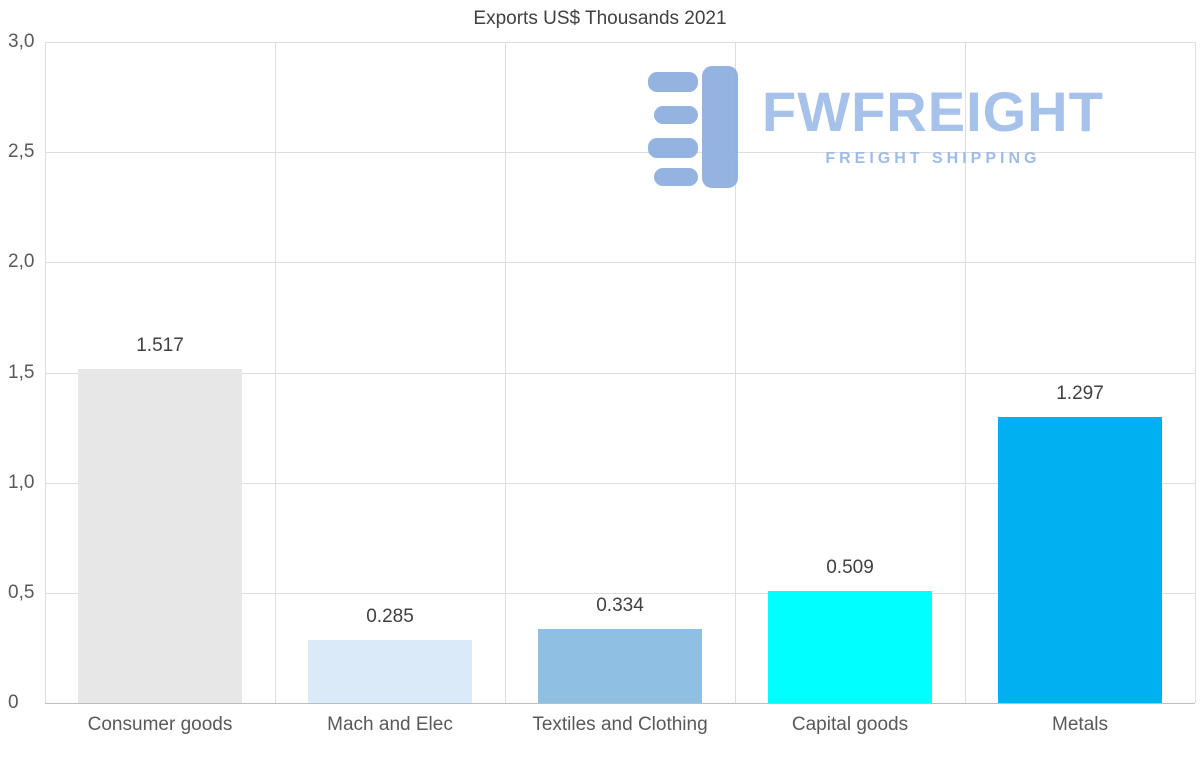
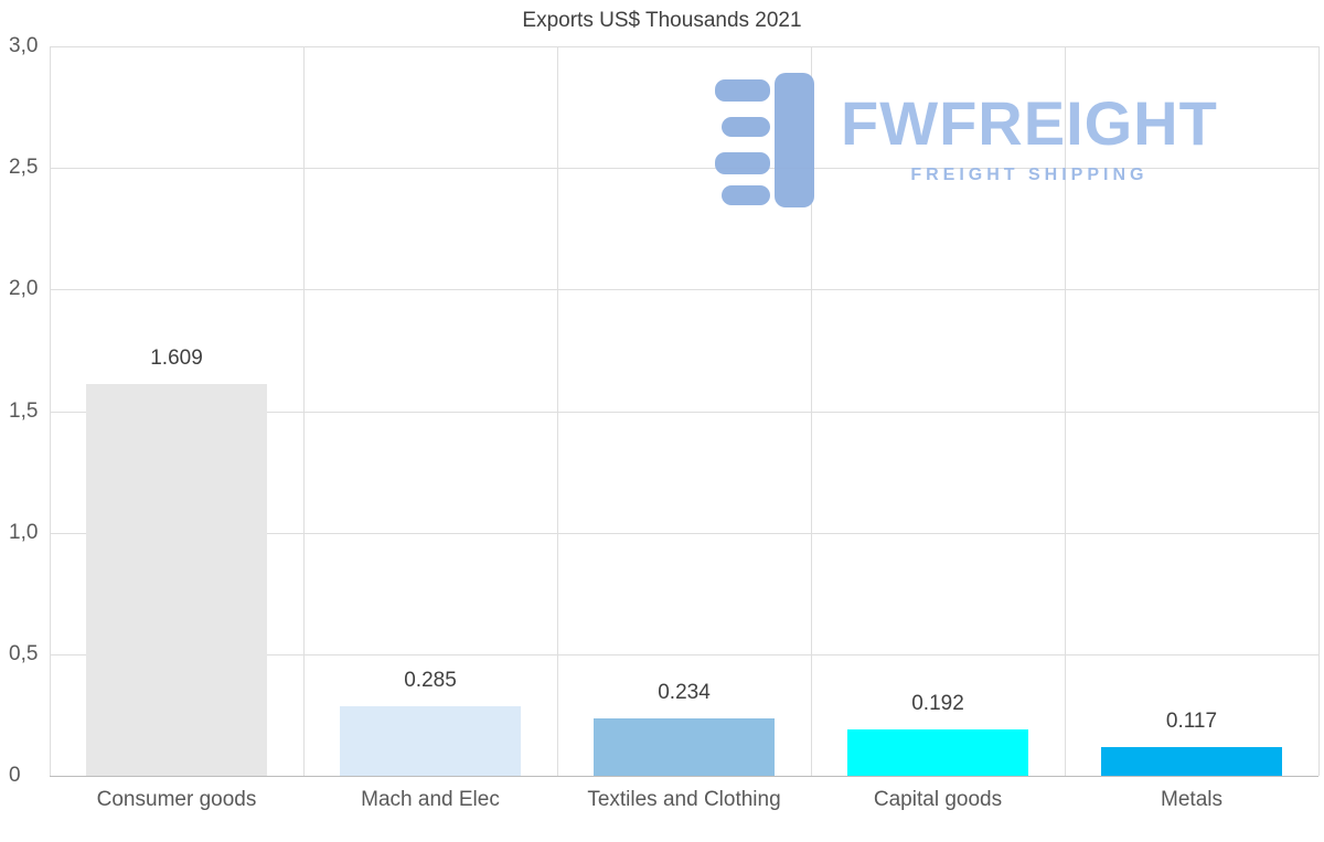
Consumer goods: 1.517 -> 1.609
Textiles and Clothing: 0.334 -> 0.234
Capital goods: 0.509 -> 0.192
Metals: 1.297 -> 0.117
